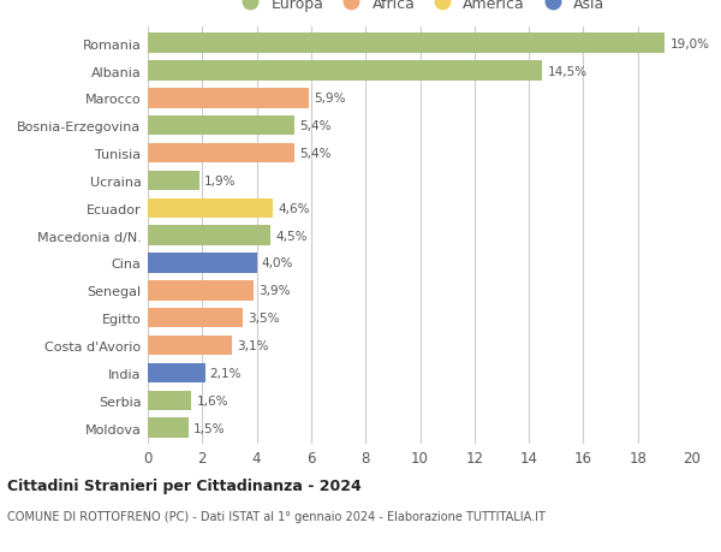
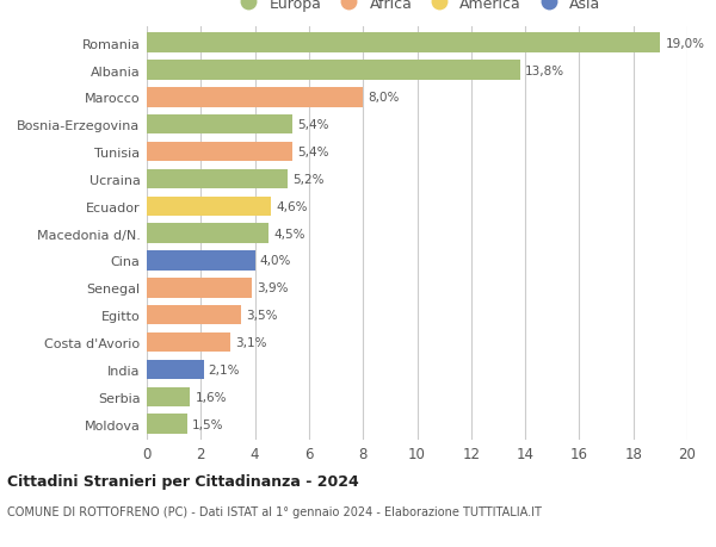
Albania: 14,5% -> 13,8%
Marocco: 5,9% -> 8,0%
Ucraina: 1,9% -> 5,2%
